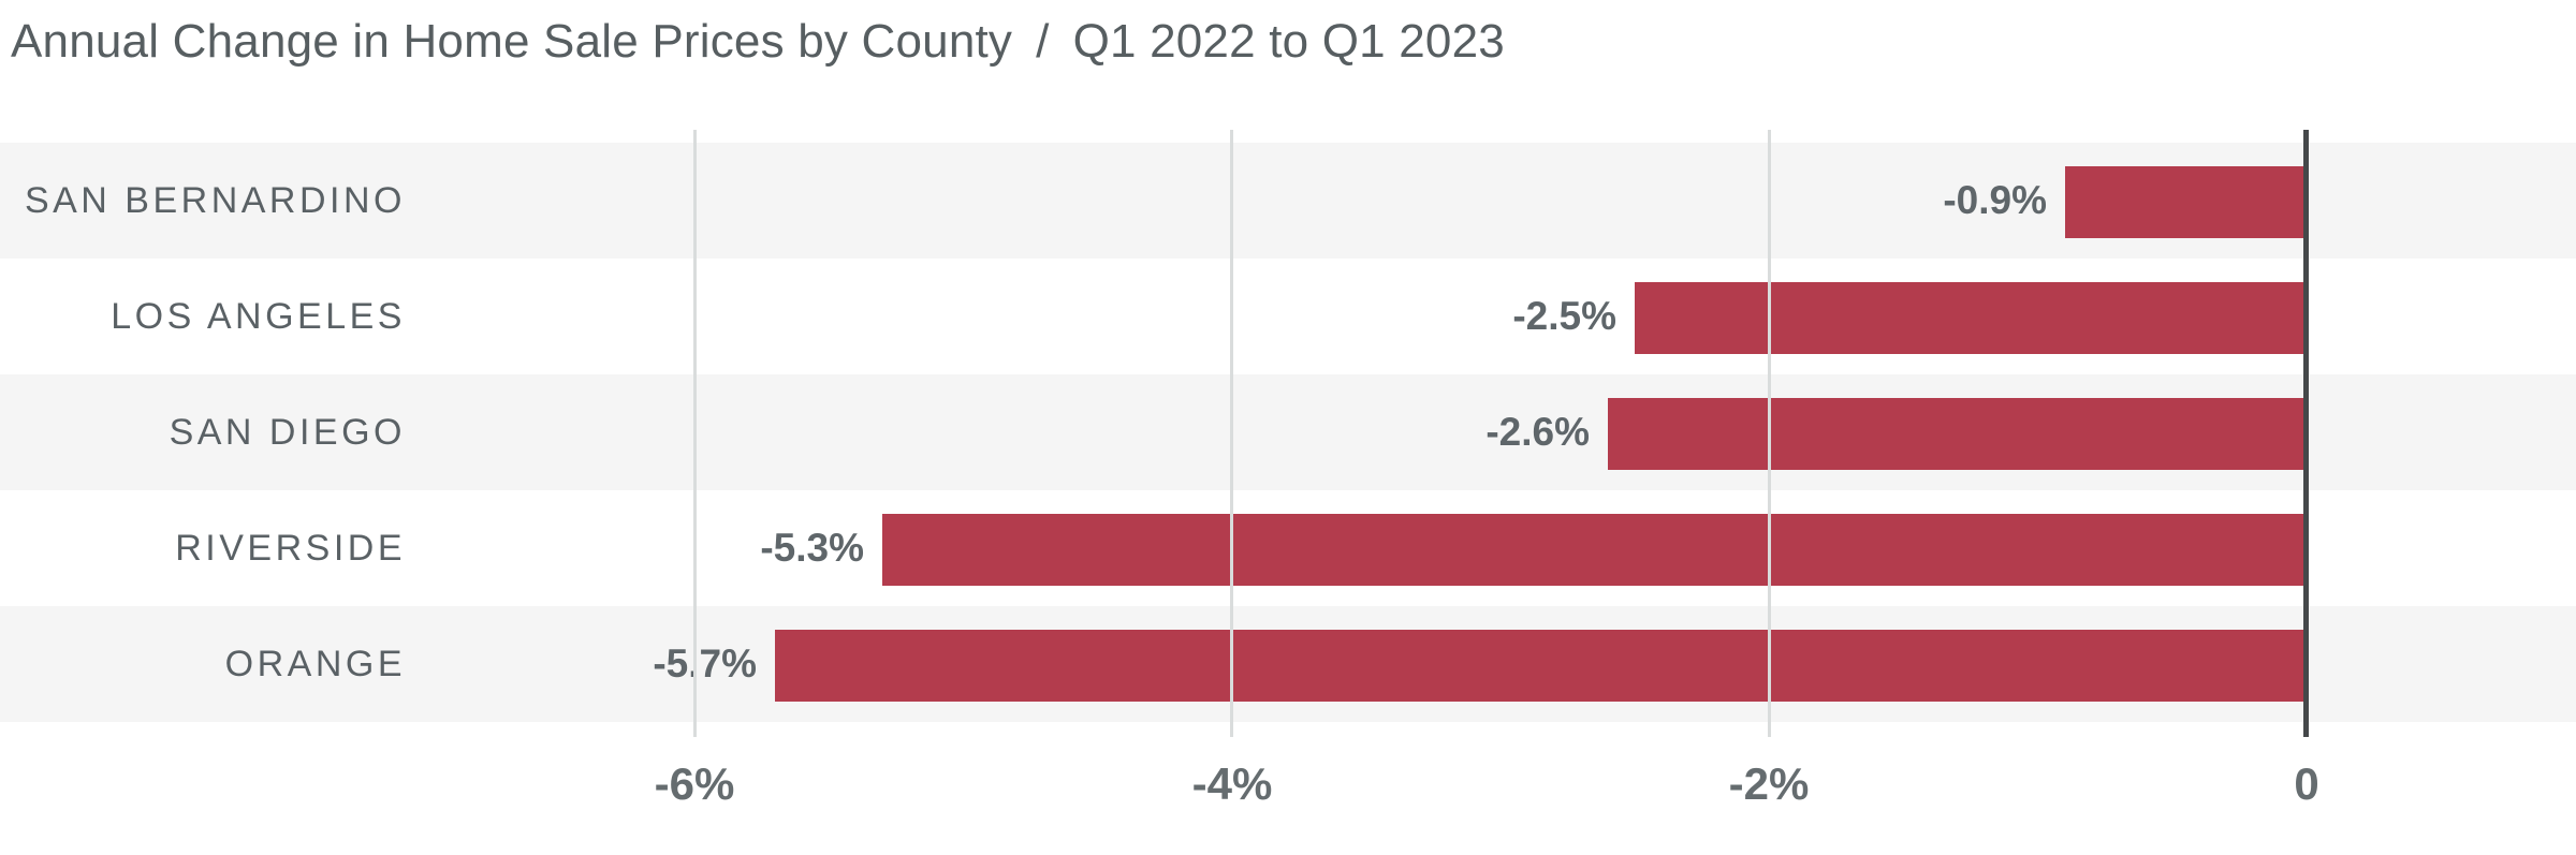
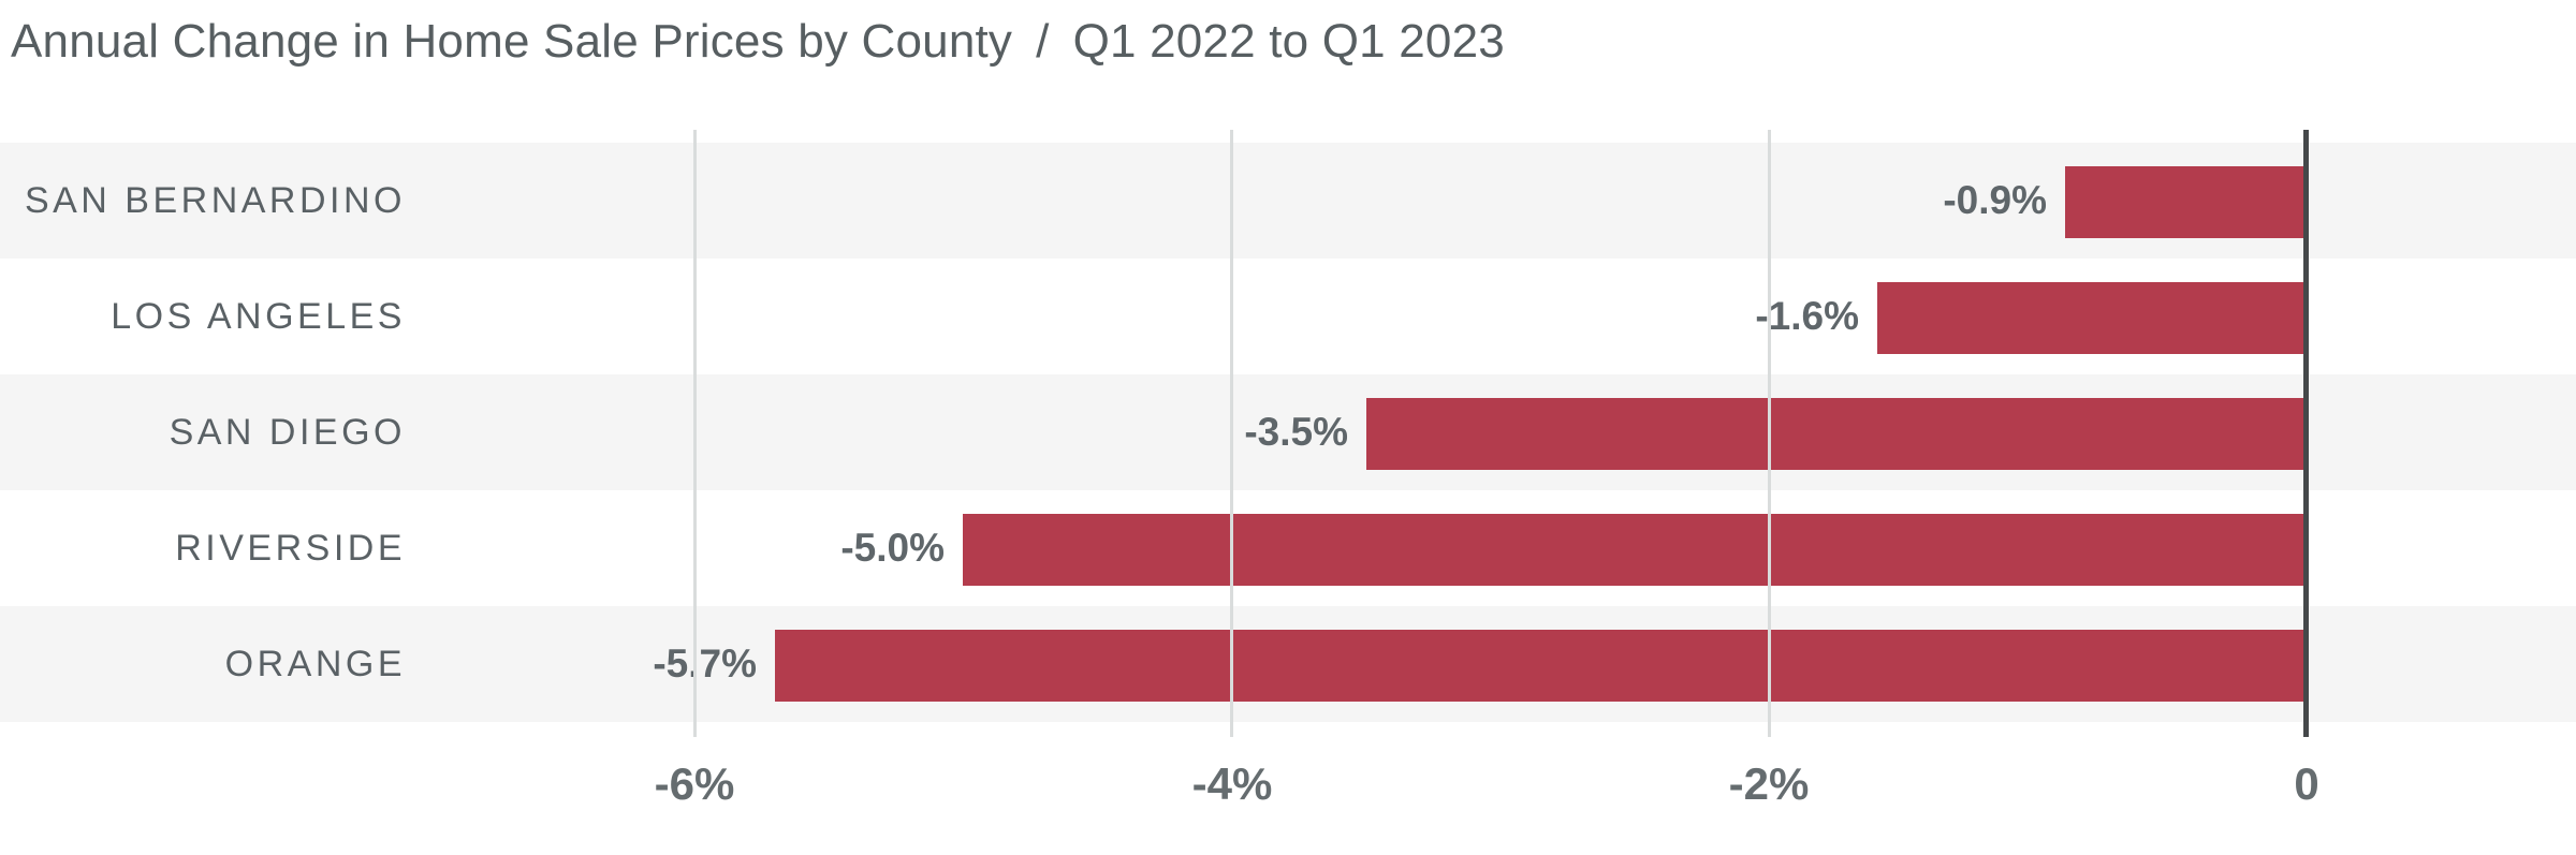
LOS ANGELES: -2.5% -> -1.6%
SAN DIEGO: -2.6% -> -3.5%
RIVERSIDE: -5.3% -> -5.0%
